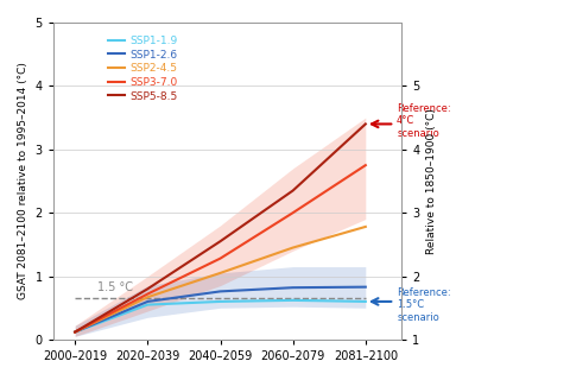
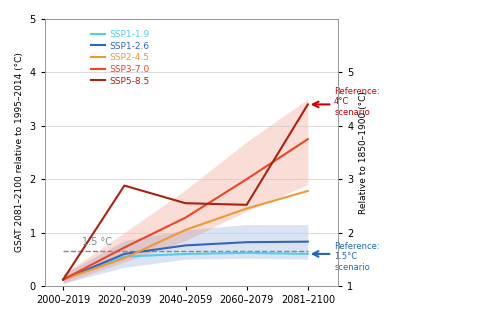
SSP2-4.5/2020–2039: 0.67 -> 0.52
SSP5-8.5/2020–2039: 0.80 -> 1.88
SSP5-8.5/2060–2079: 2.35 -> 1.52
